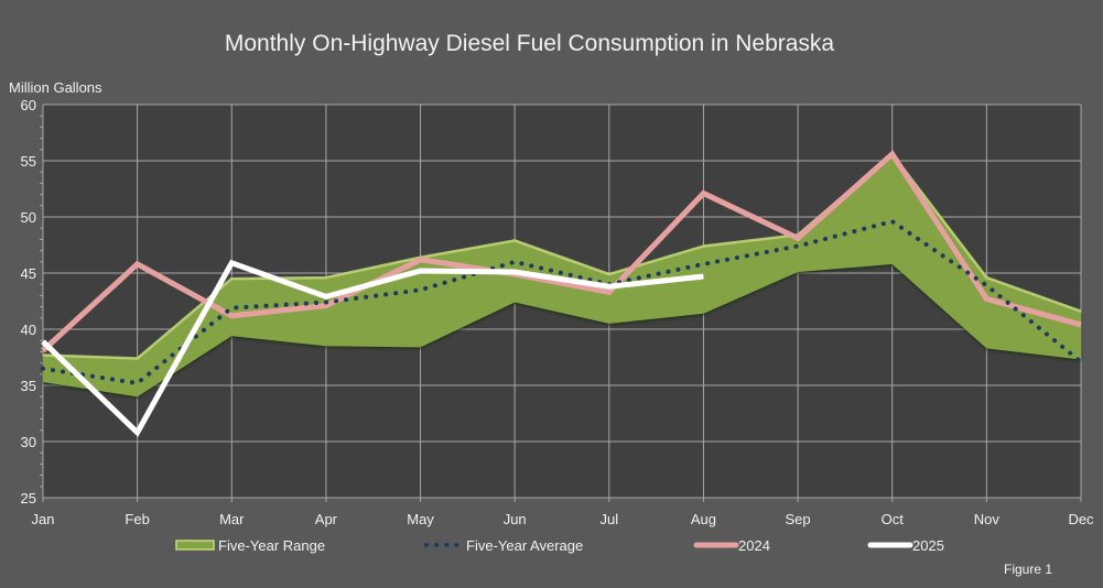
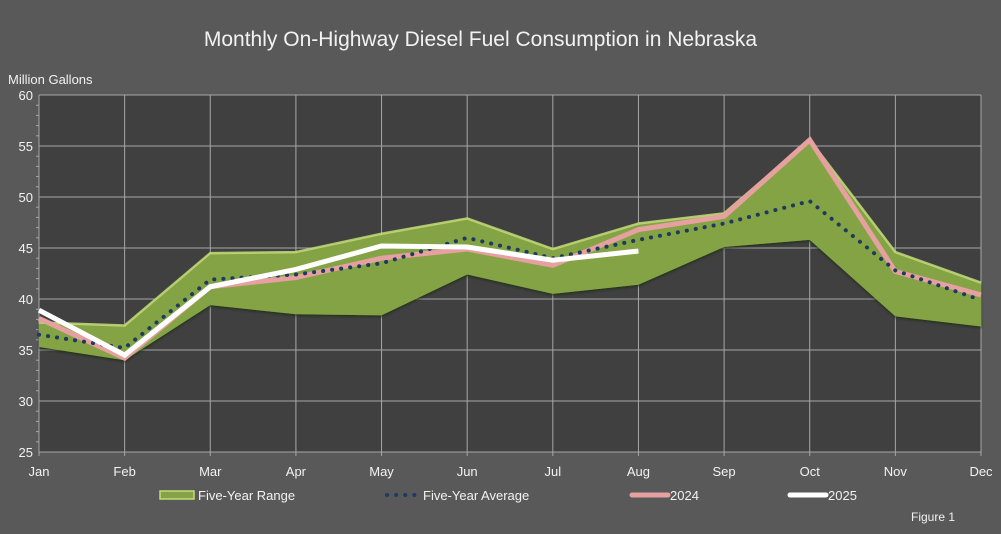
2024/Feb: 45.8 -> 34.2
2025/Feb: 30.8 -> 34.5
2025/Mar: 45.9 -> 41.2
2024/May: 46.2 -> 44.0
2024/Aug: 52.1 -> 46.8
Five-Year Average/Nov: 43.9 -> 42.8
Five-Year Average/Dec: 37.1 -> 39.9
